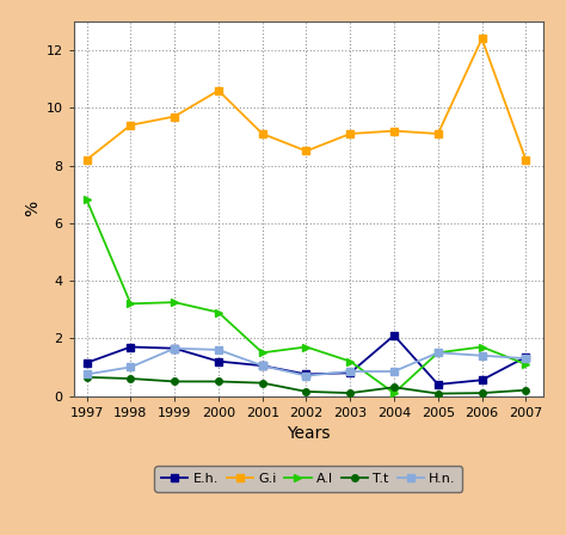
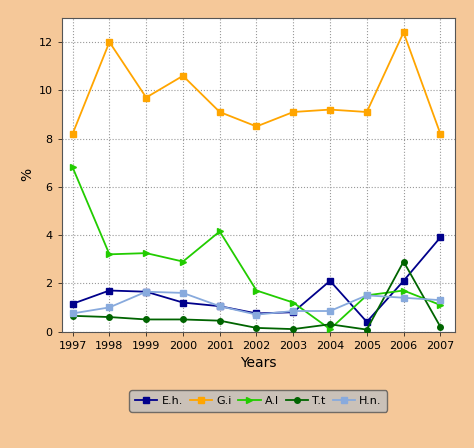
G.i/1998: 9.4 -> 12.0
A.l/2001: 1.50 -> 4.15
E.h./2006: 0.55 -> 2.10
T.t/2006: 0.10 -> 2.90
E.h./2007: 1.35 -> 3.90
